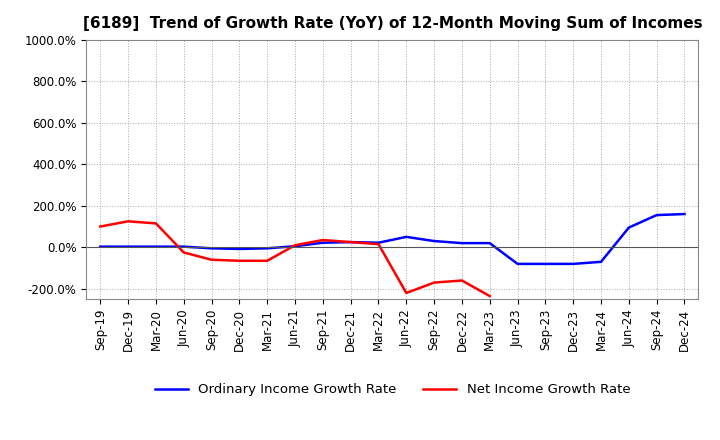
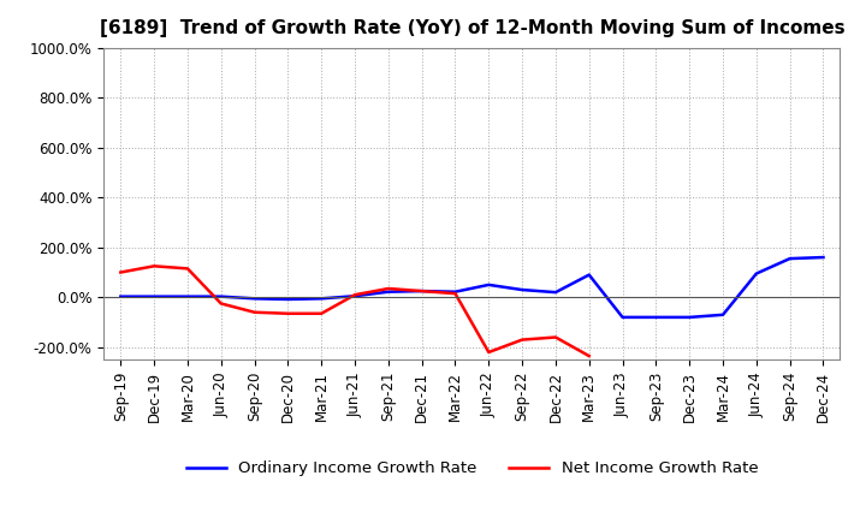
Ordinary Income Growth Rate/Mar-23: 20% -> 90%
